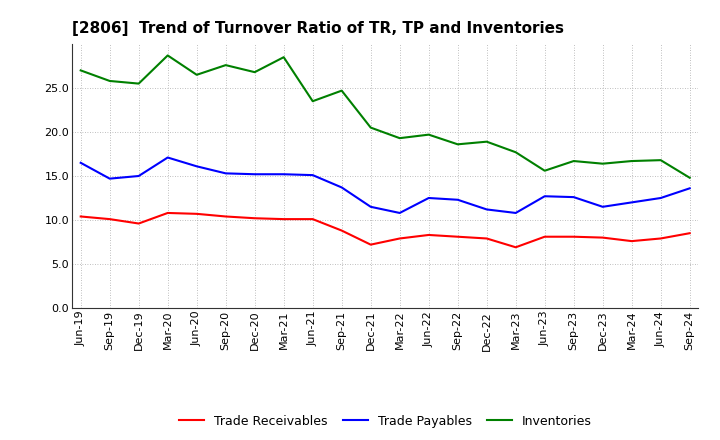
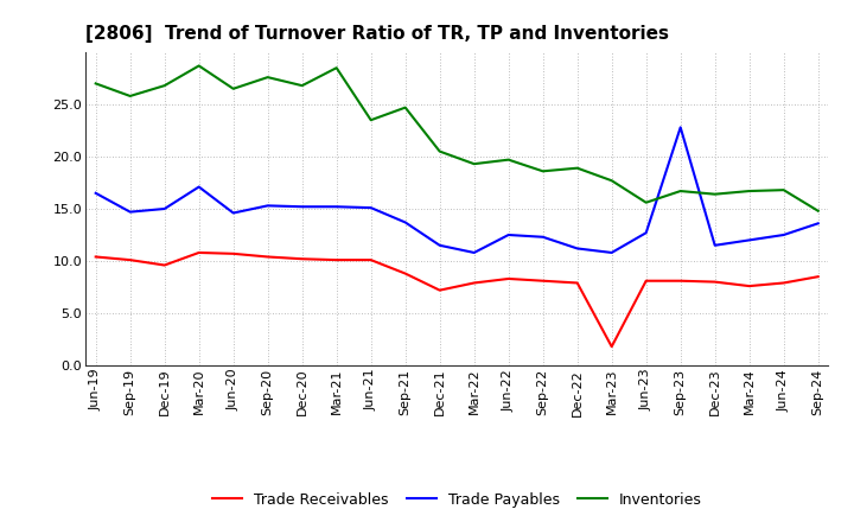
Inventories/Dec-19: 25.5 -> 26.8
Trade Payables/Jun-20: 16.1 -> 14.6
Trade Receivables/Mar-23: 6.9 -> 1.8
Trade Payables/Sep-23: 12.6 -> 22.8
